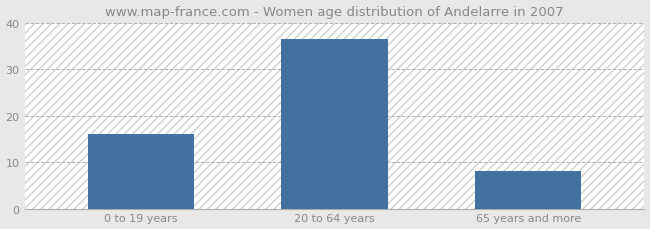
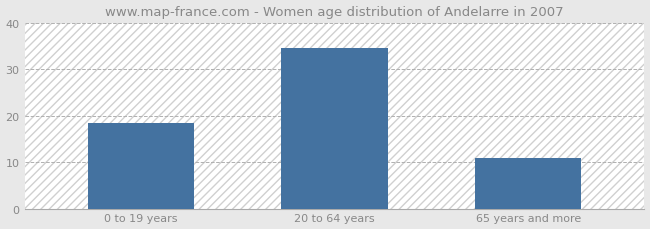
0 to 19 years: 16.0 -> 18.5
20 to 64 years: 36.5 -> 34.5
65 years and more: 8.0 -> 11.0
